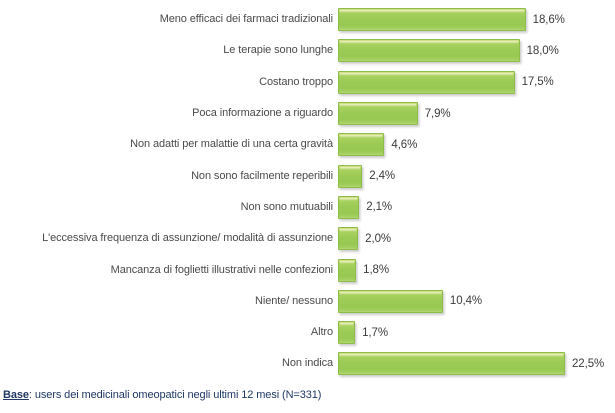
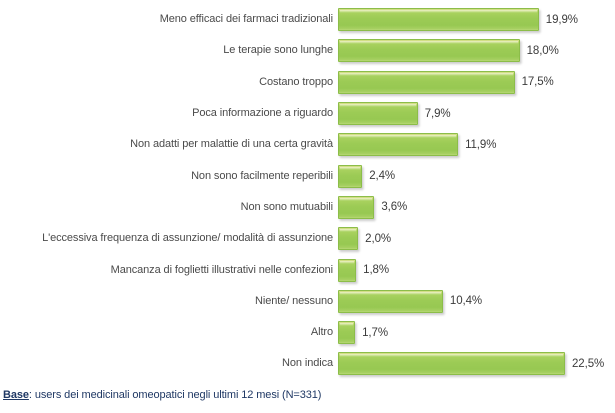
Meno efficaci dei farmaci tradizionali: 18,6% -> 19,9%
Non adatti per malattie di una certa gravità: 4,6% -> 11,9%
Non sono mutuabili: 2,1% -> 3,6%
